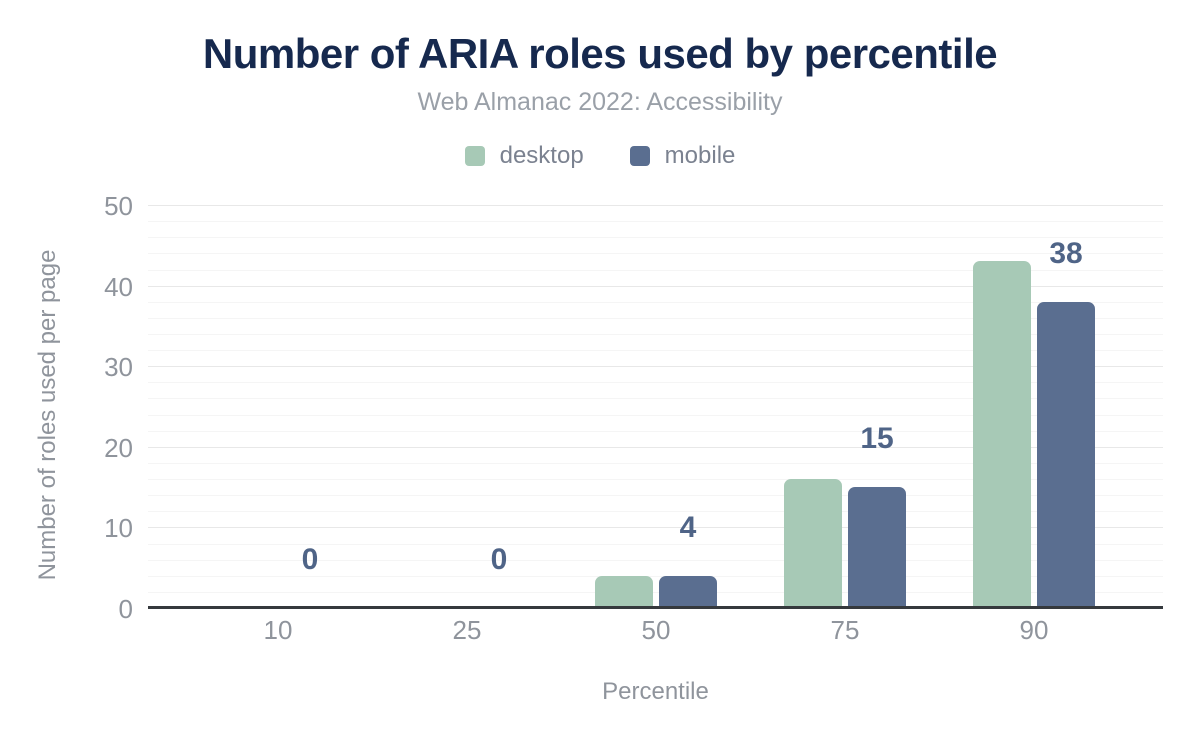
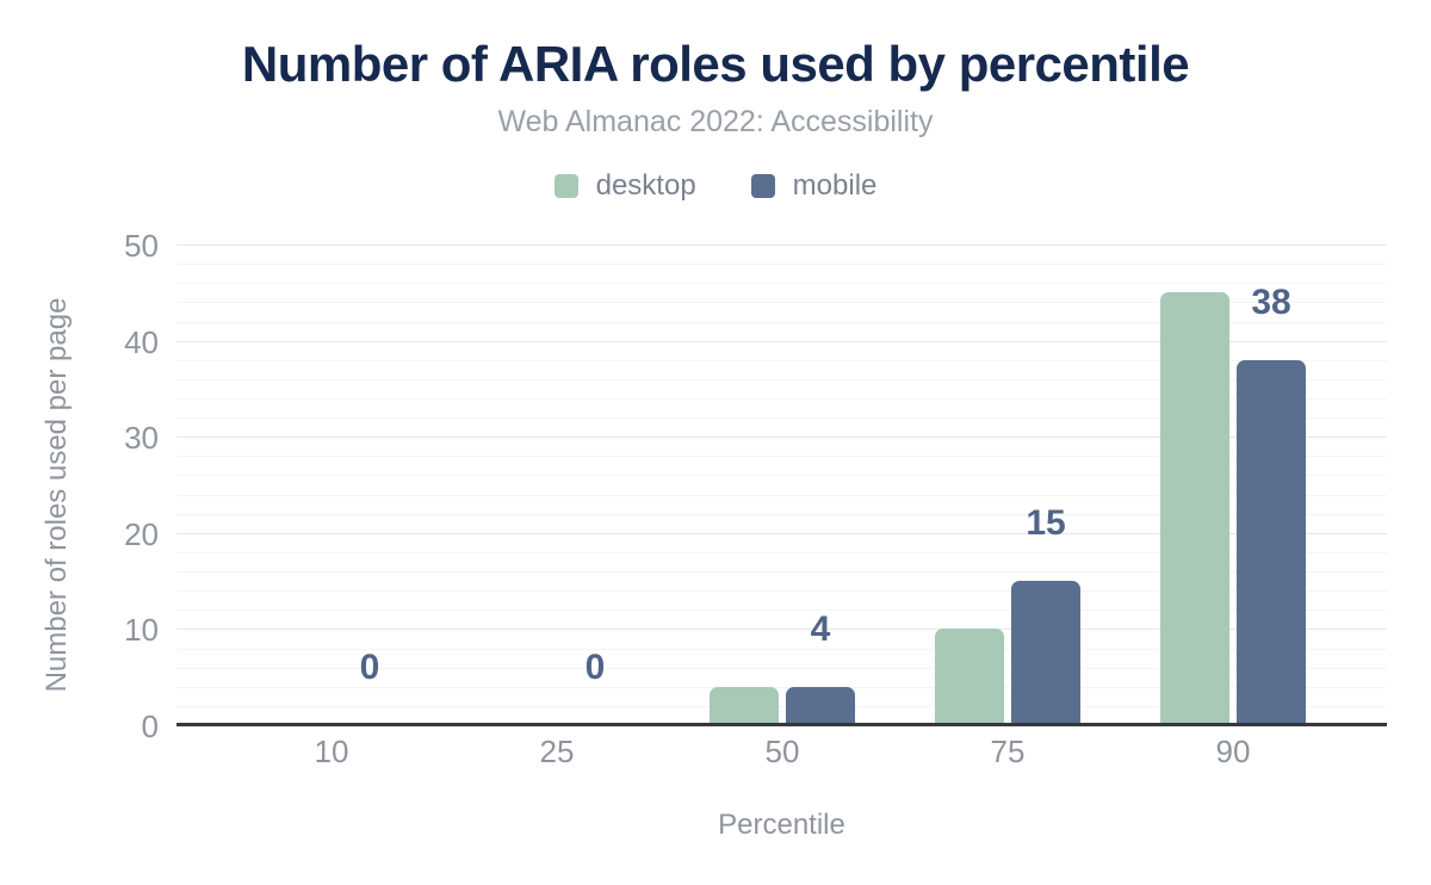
desktop/75: 16 -> 10
desktop/90: 43 -> 45
